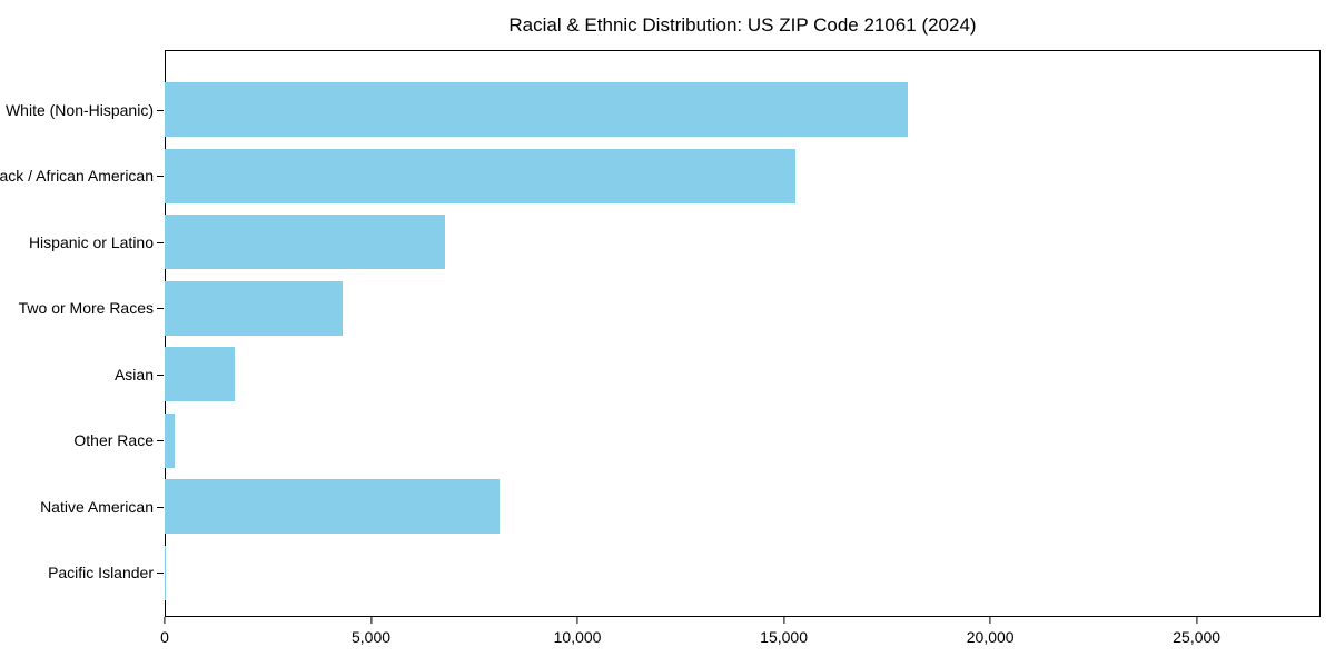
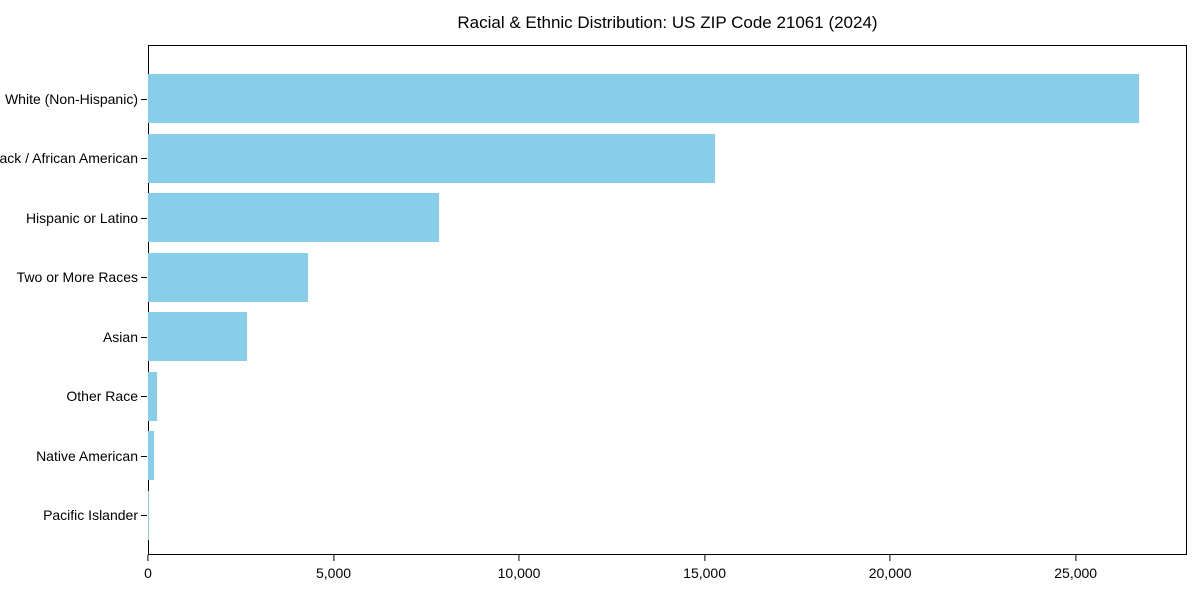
White (Non-Hispanic): 18000 -> 26700
Hispanic or Latino: 6800 -> 7800
Asian: 1700 -> 2700
Native American: 8100 -> 200
